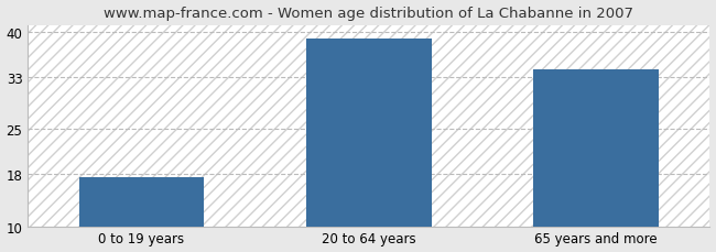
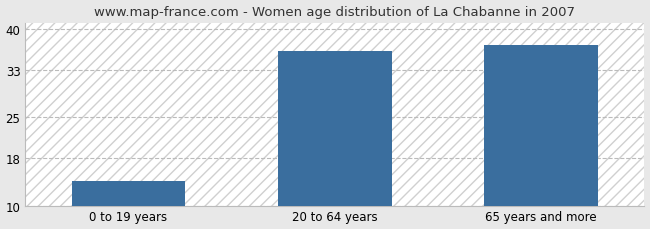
0 to 19 years: 17.5 -> 14.2
20 to 64 years: 39.0 -> 36.2
65 years and more: 34.2 -> 37.2
